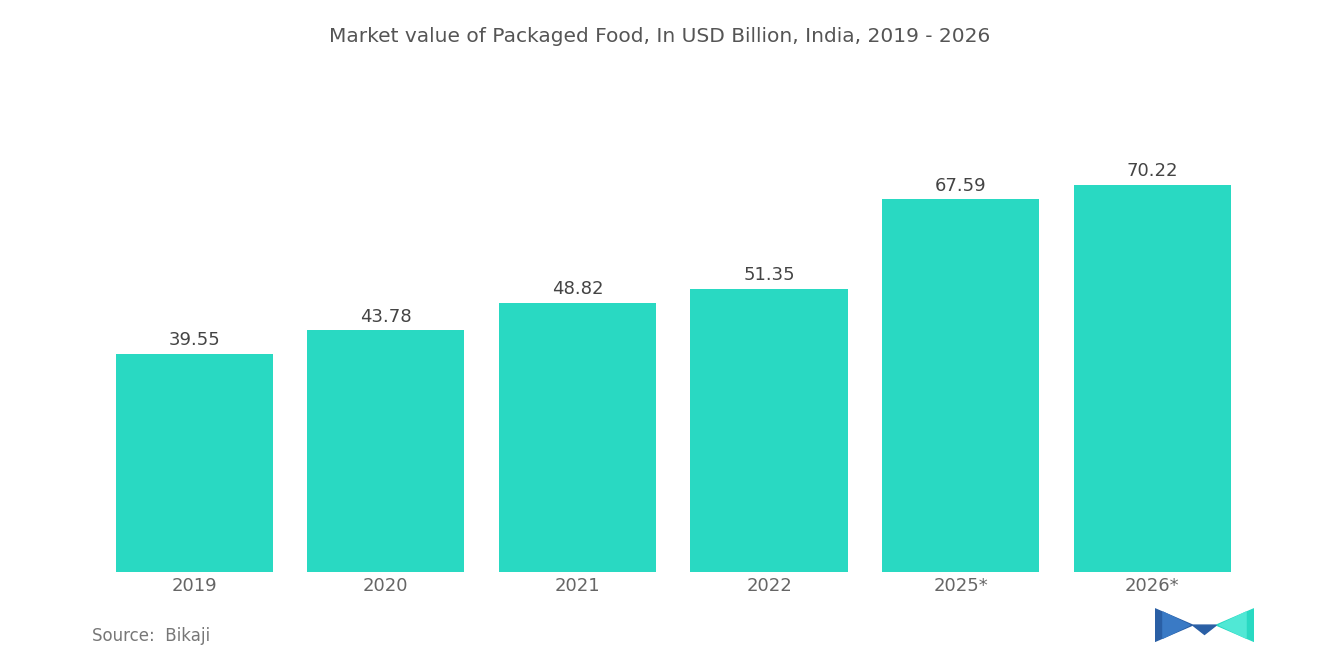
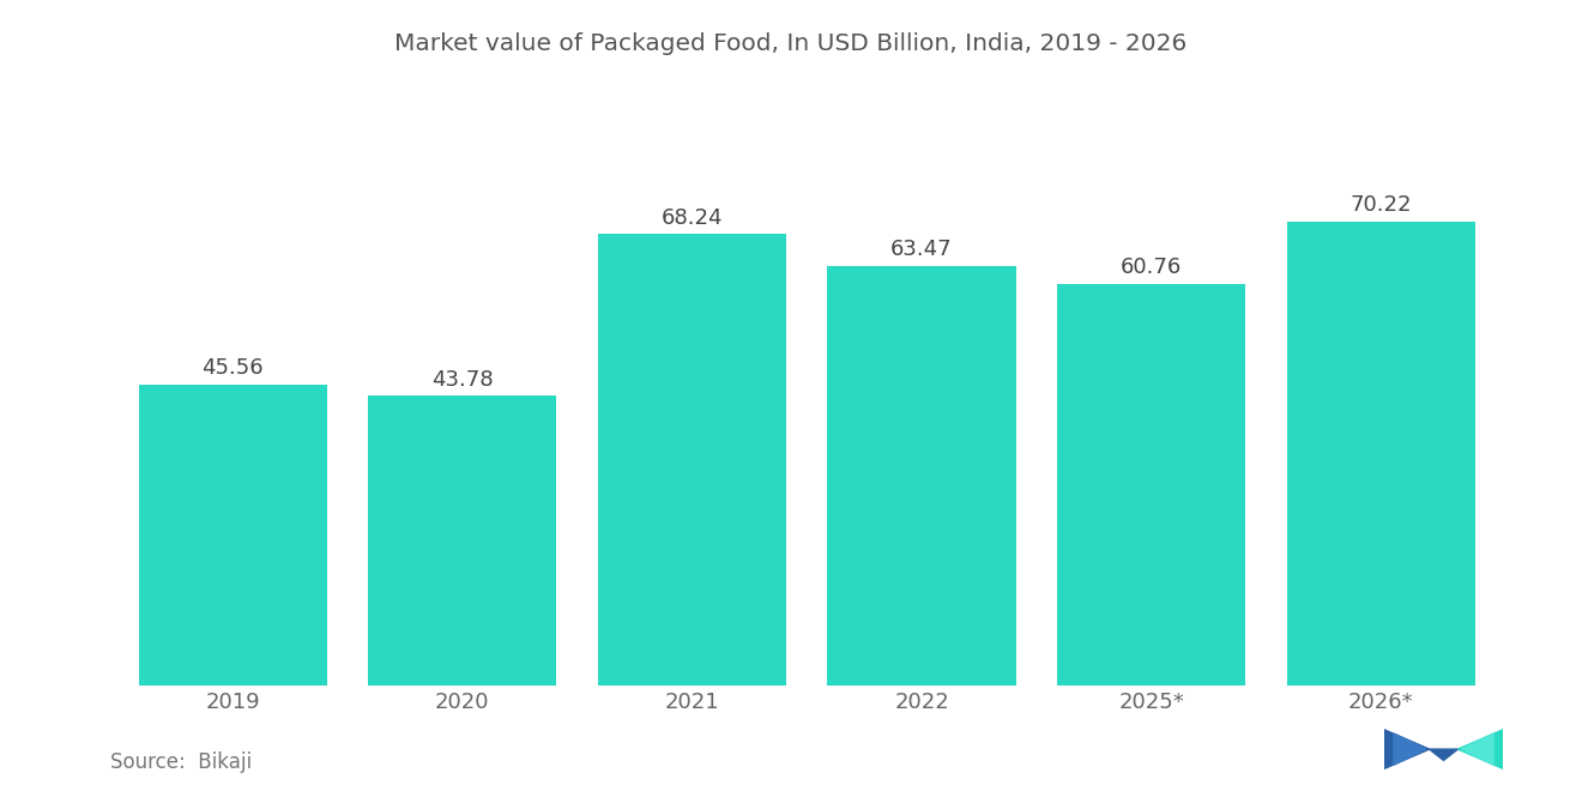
2019: 39.55 -> 45.56
2021: 48.82 -> 68.24
2022: 51.35 -> 63.47
2025*: 67.59 -> 60.76
